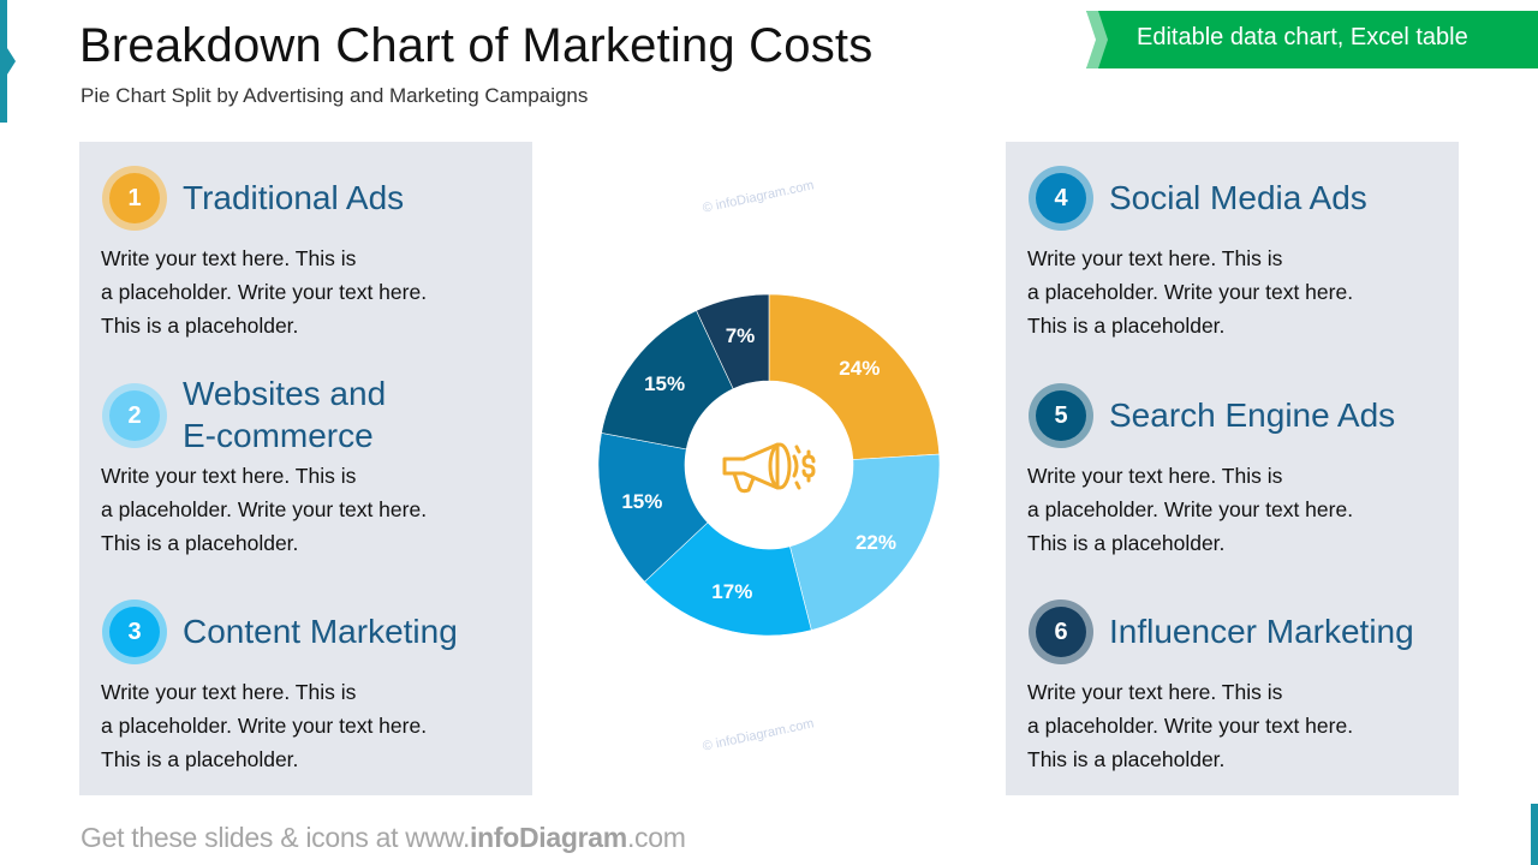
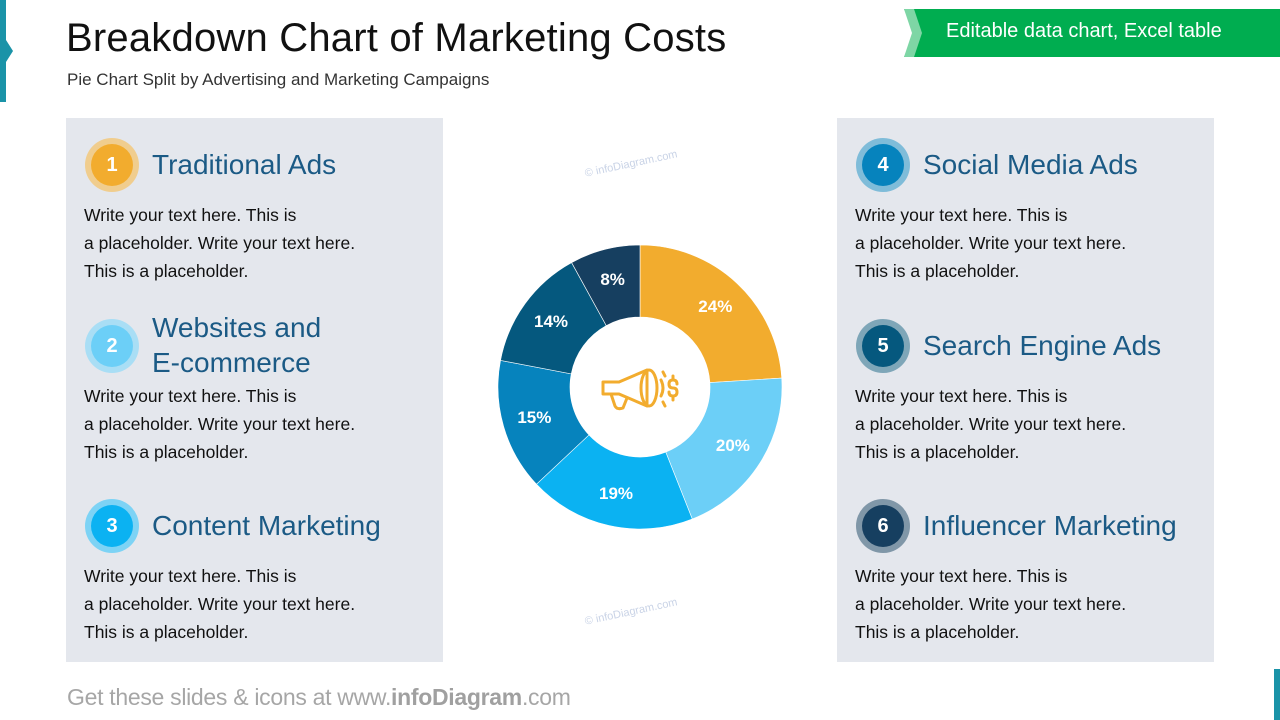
Websites and E-commerce: 22% -> 20%
Content Marketing: 17% -> 19%
Search Engine Ads: 15% -> 14%
Influencer Marketing: 7% -> 8%
